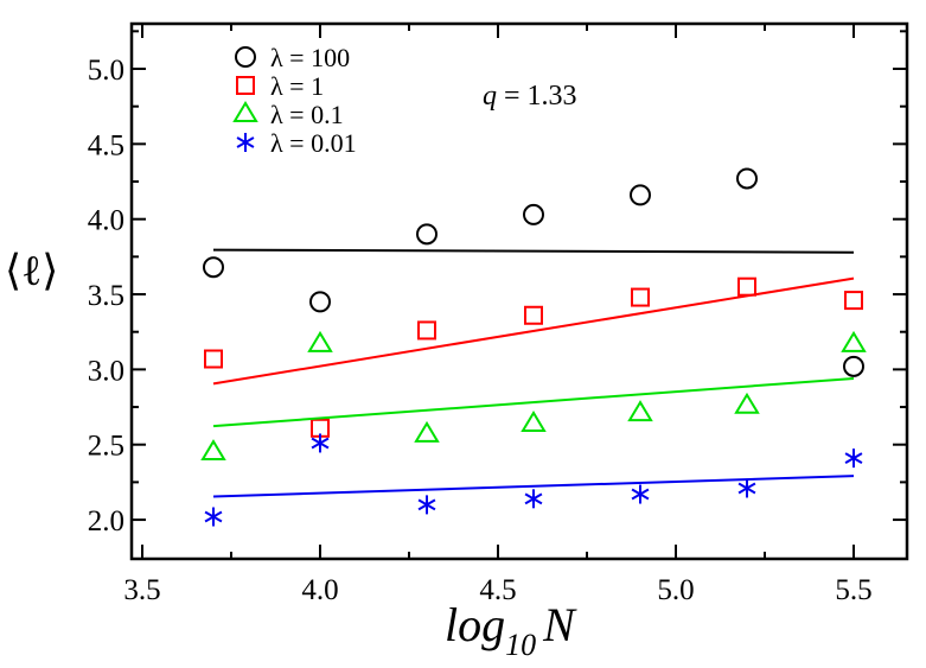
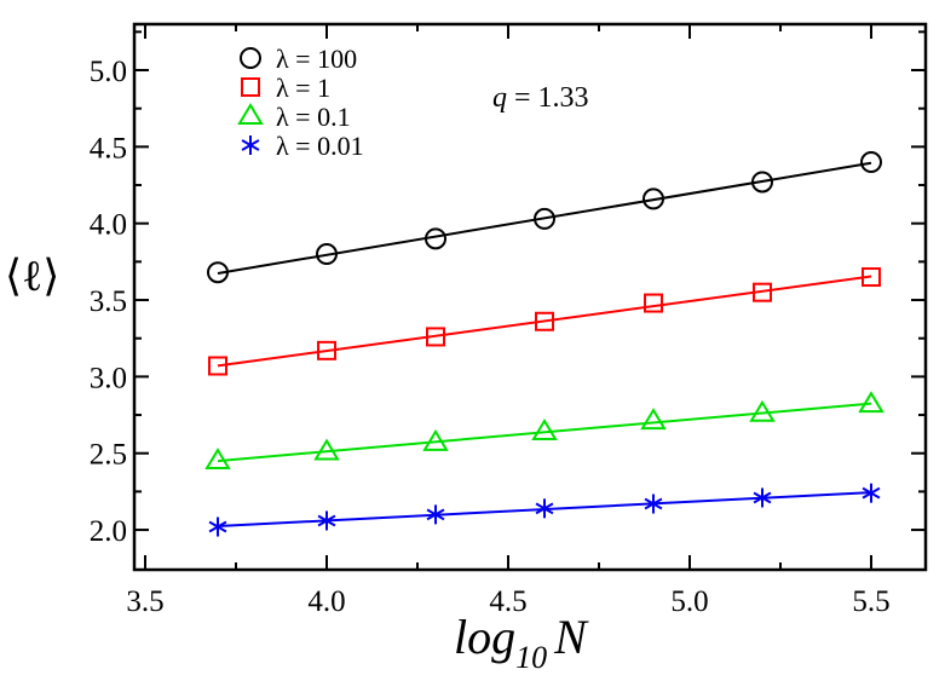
λ = 100/4.0: 3.45 -> 3.80
λ = 1/4.0: 2.61 -> 3.17
λ = 0.1/4.0: 3.17 -> 2.51
λ = 0.01/4.0: 2.51 -> 2.06
λ = 100/5.5: 3.02 -> 4.40
λ = 1/5.5: 3.46 -> 3.65
λ = 0.1/5.5: 3.17 -> 2.82
λ = 0.01/5.5: 2.41 -> 2.24
